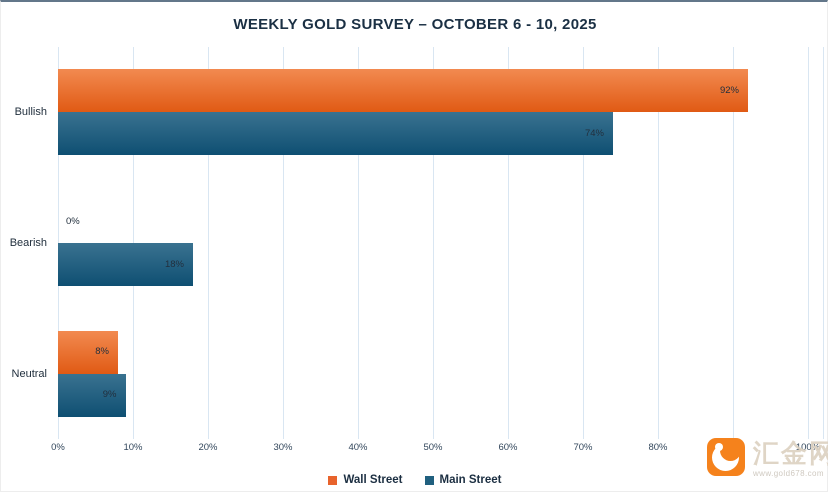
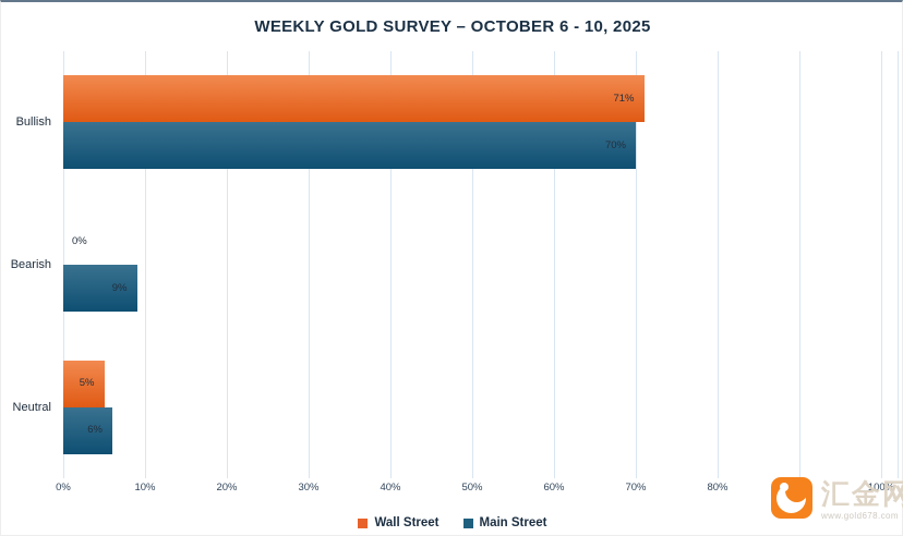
Wall Street/Bullish: 92% -> 71%
Main Street/Bullish: 74% -> 70%
Main Street/Bearish: 18% -> 9%
Wall Street/Neutral: 8% -> 5%
Main Street/Neutral: 9% -> 6%
